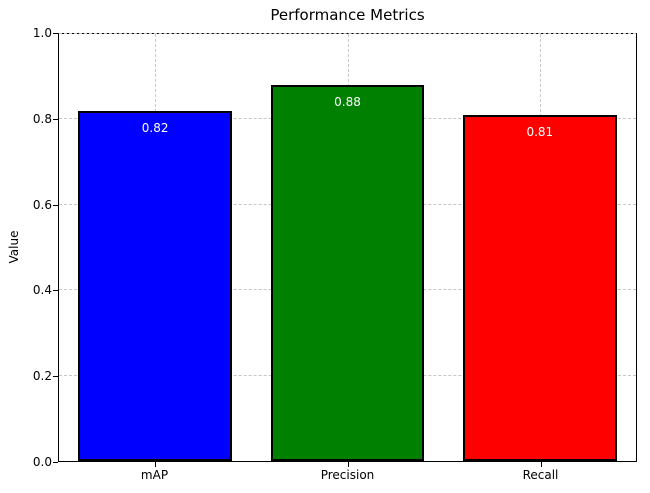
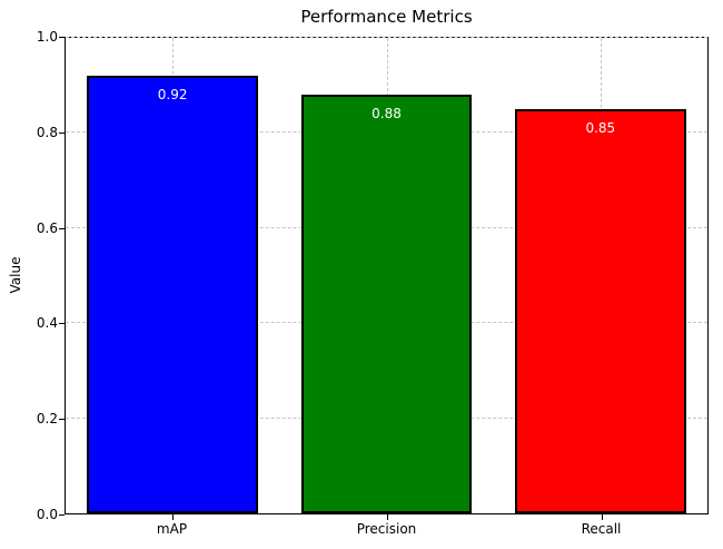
mAP: 0.82 -> 0.92
Recall: 0.81 -> 0.85
